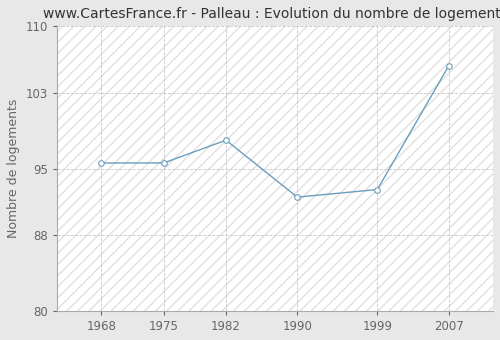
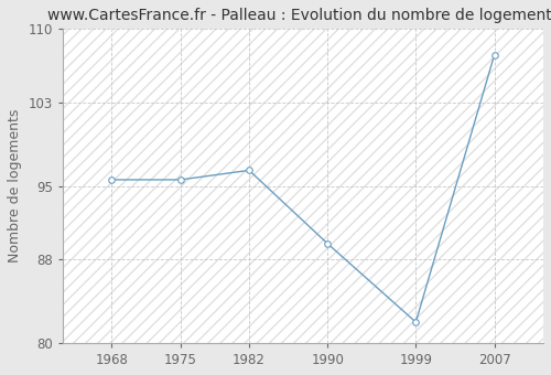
1982: 98.0 -> 96.5
1990: 92.0 -> 89.5
1999: 92.8 -> 82.0
2007: 105.8 -> 107.5
